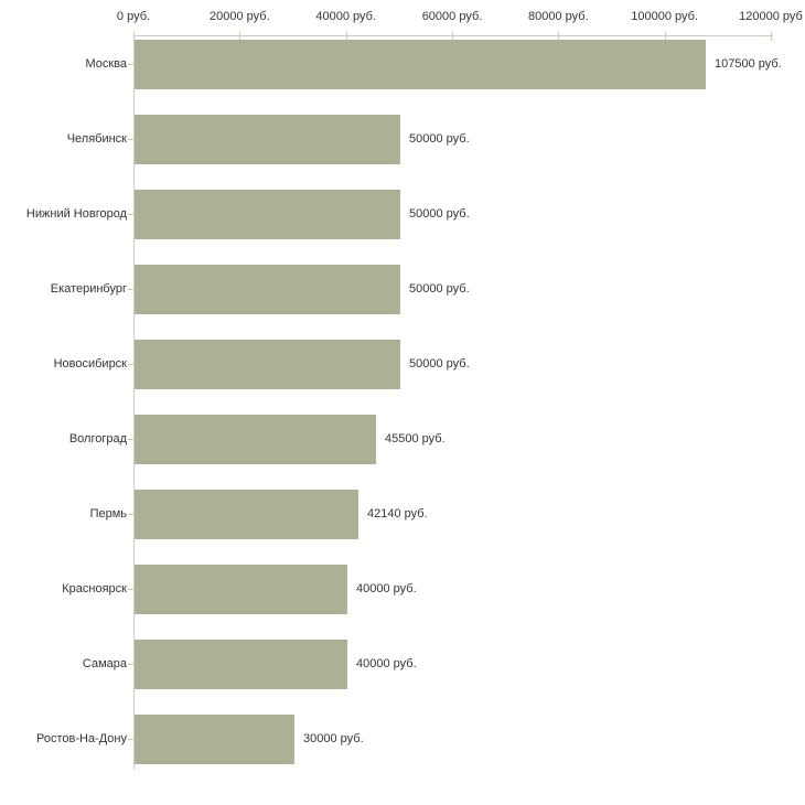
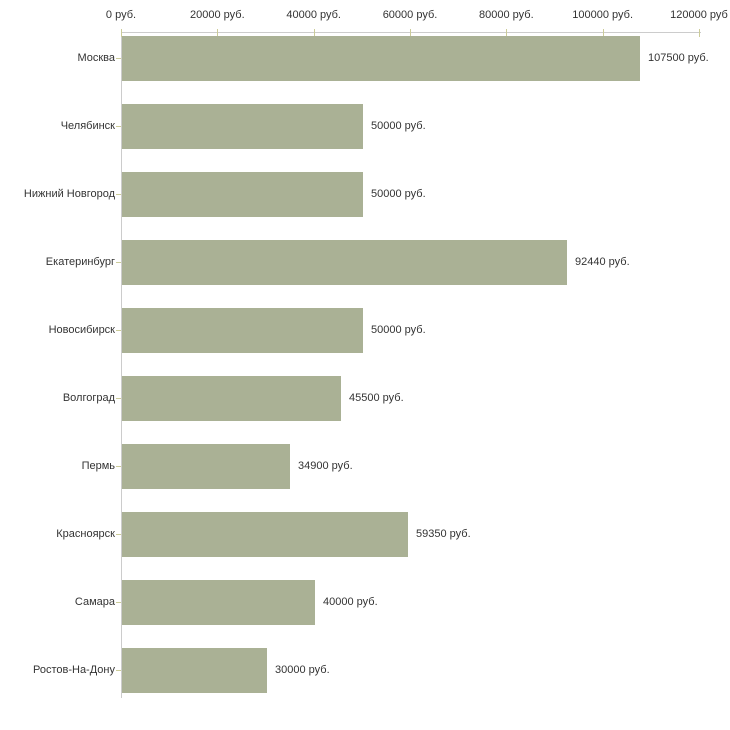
Екатеринбург: 50000 -> 92440
Пермь: 42140 -> 34900
Красноярск: 40000 -> 59350
